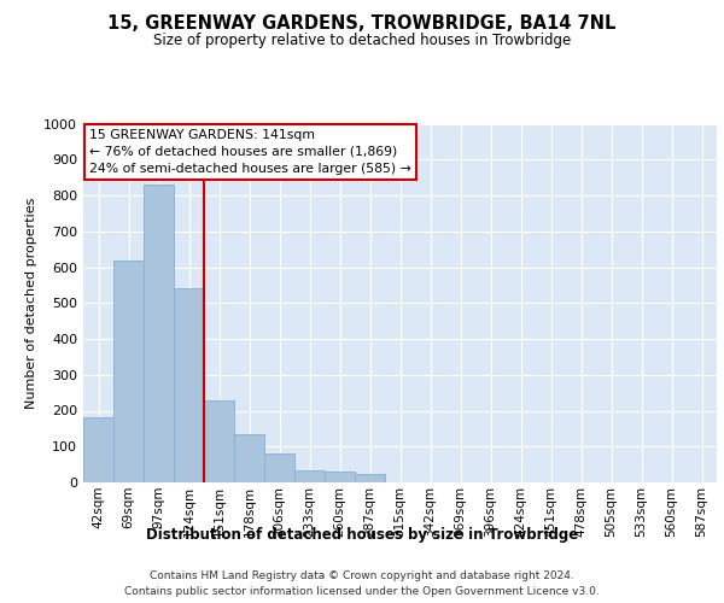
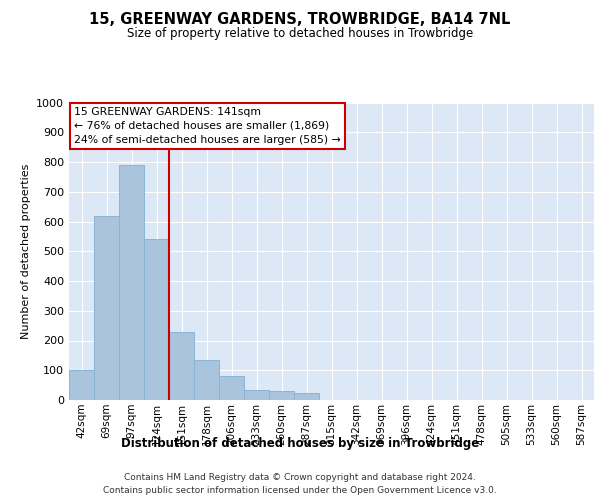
42sqm: 180 -> 100
97sqm: 830 -> 790
